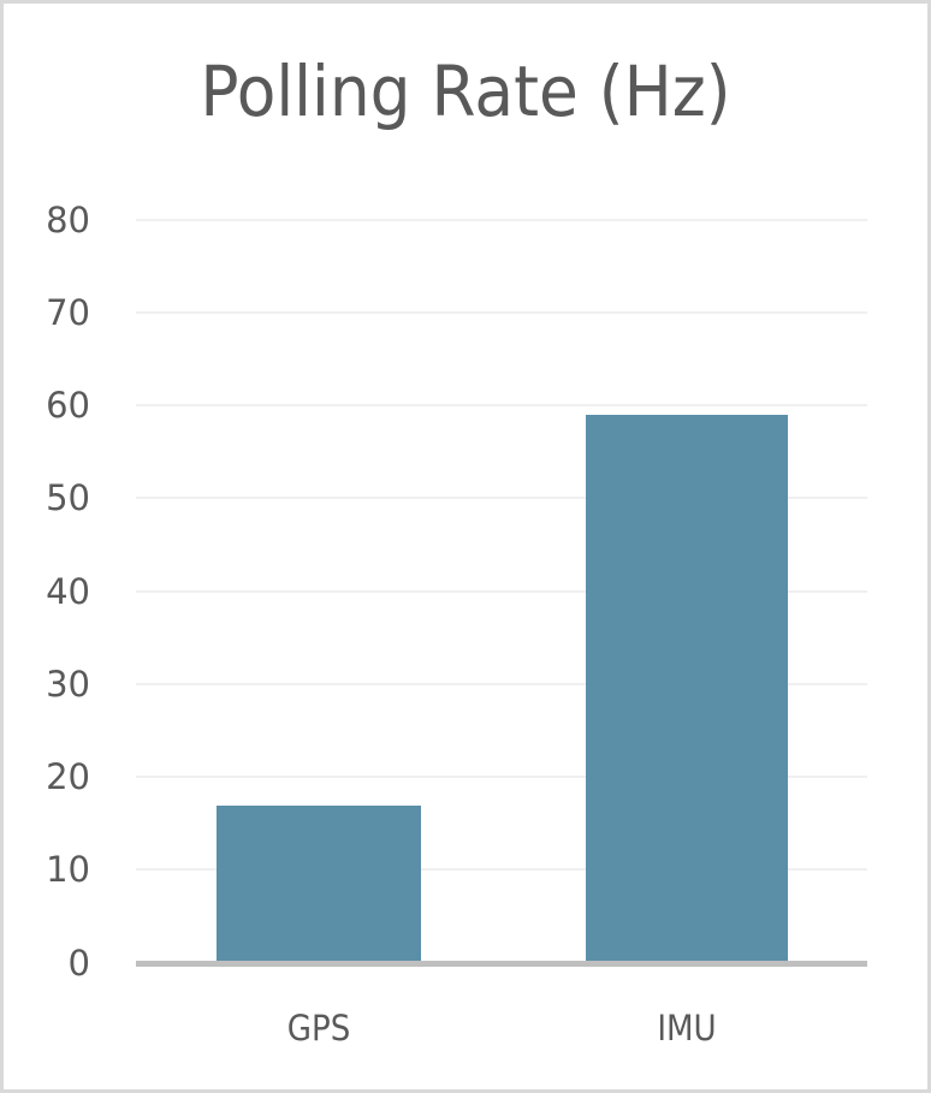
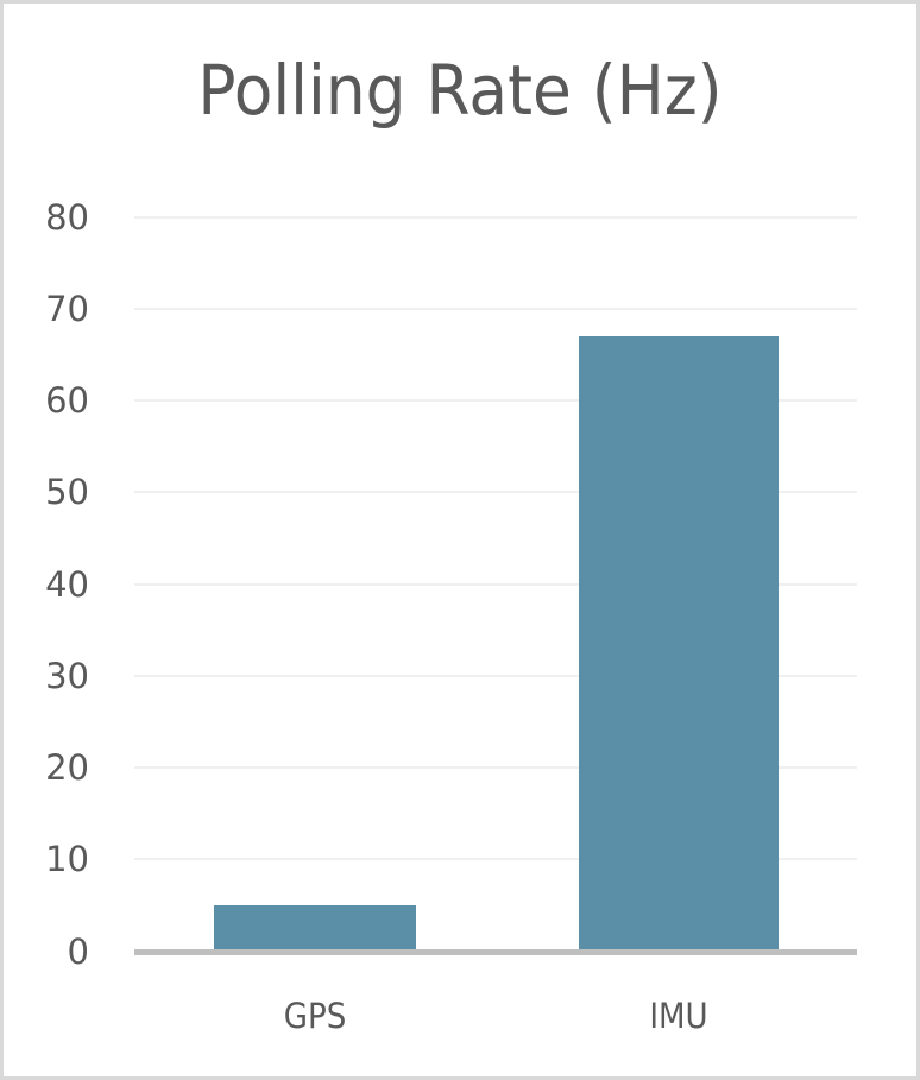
GPS: 17 -> 5
IMU: 59 -> 67
